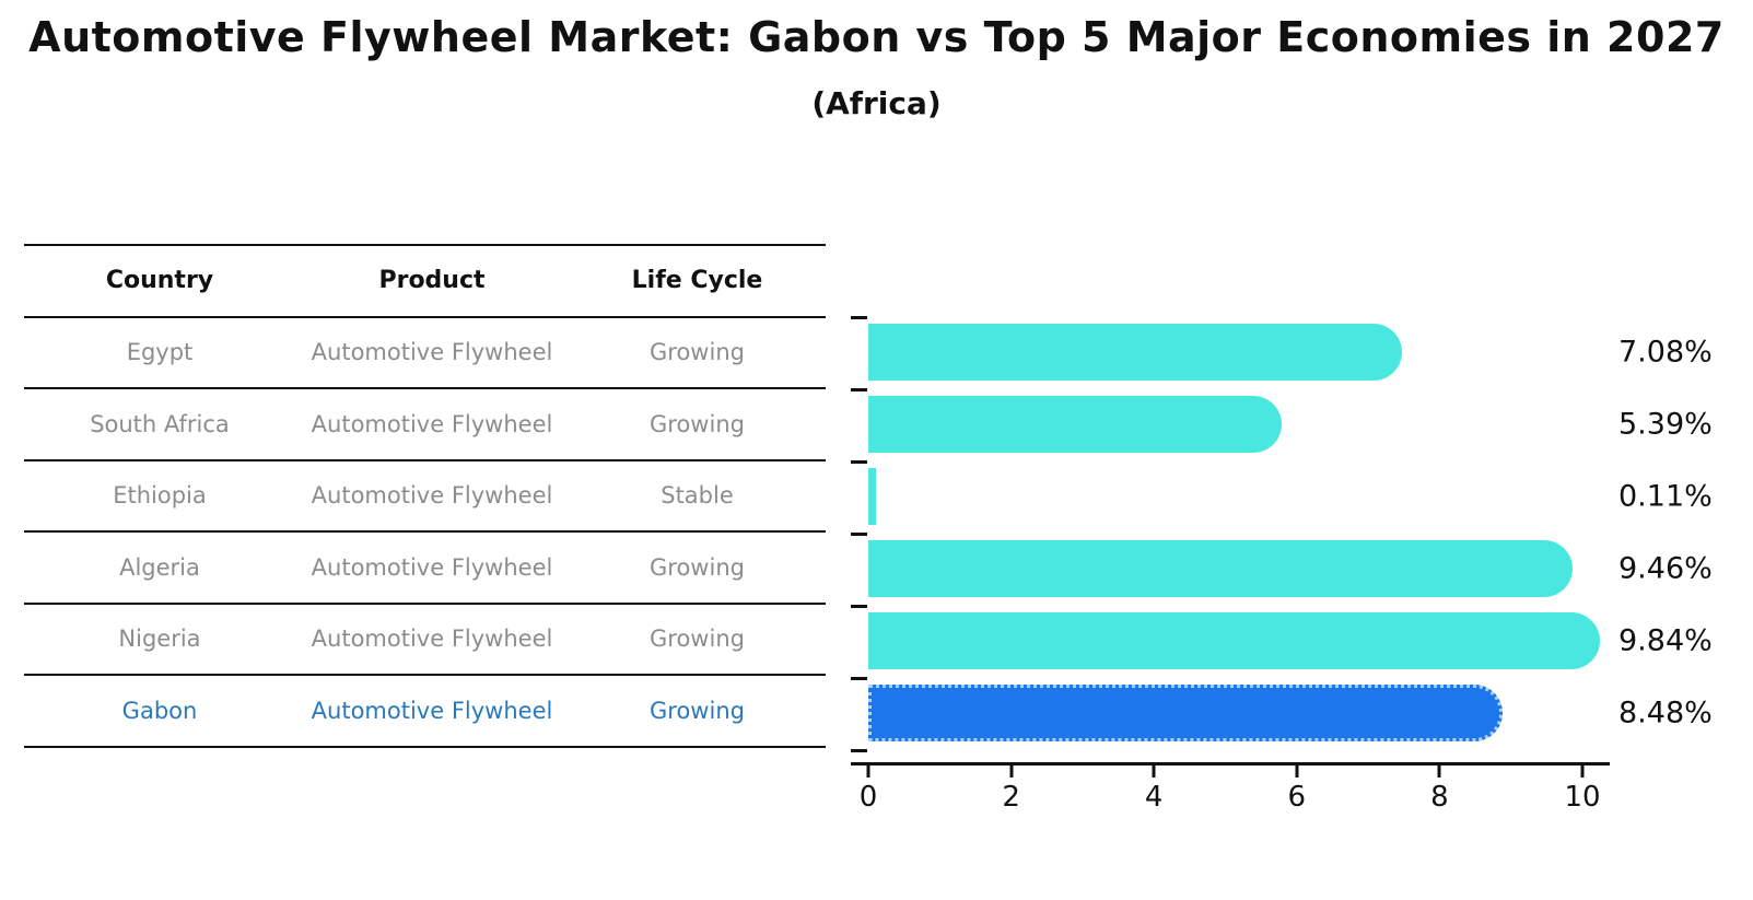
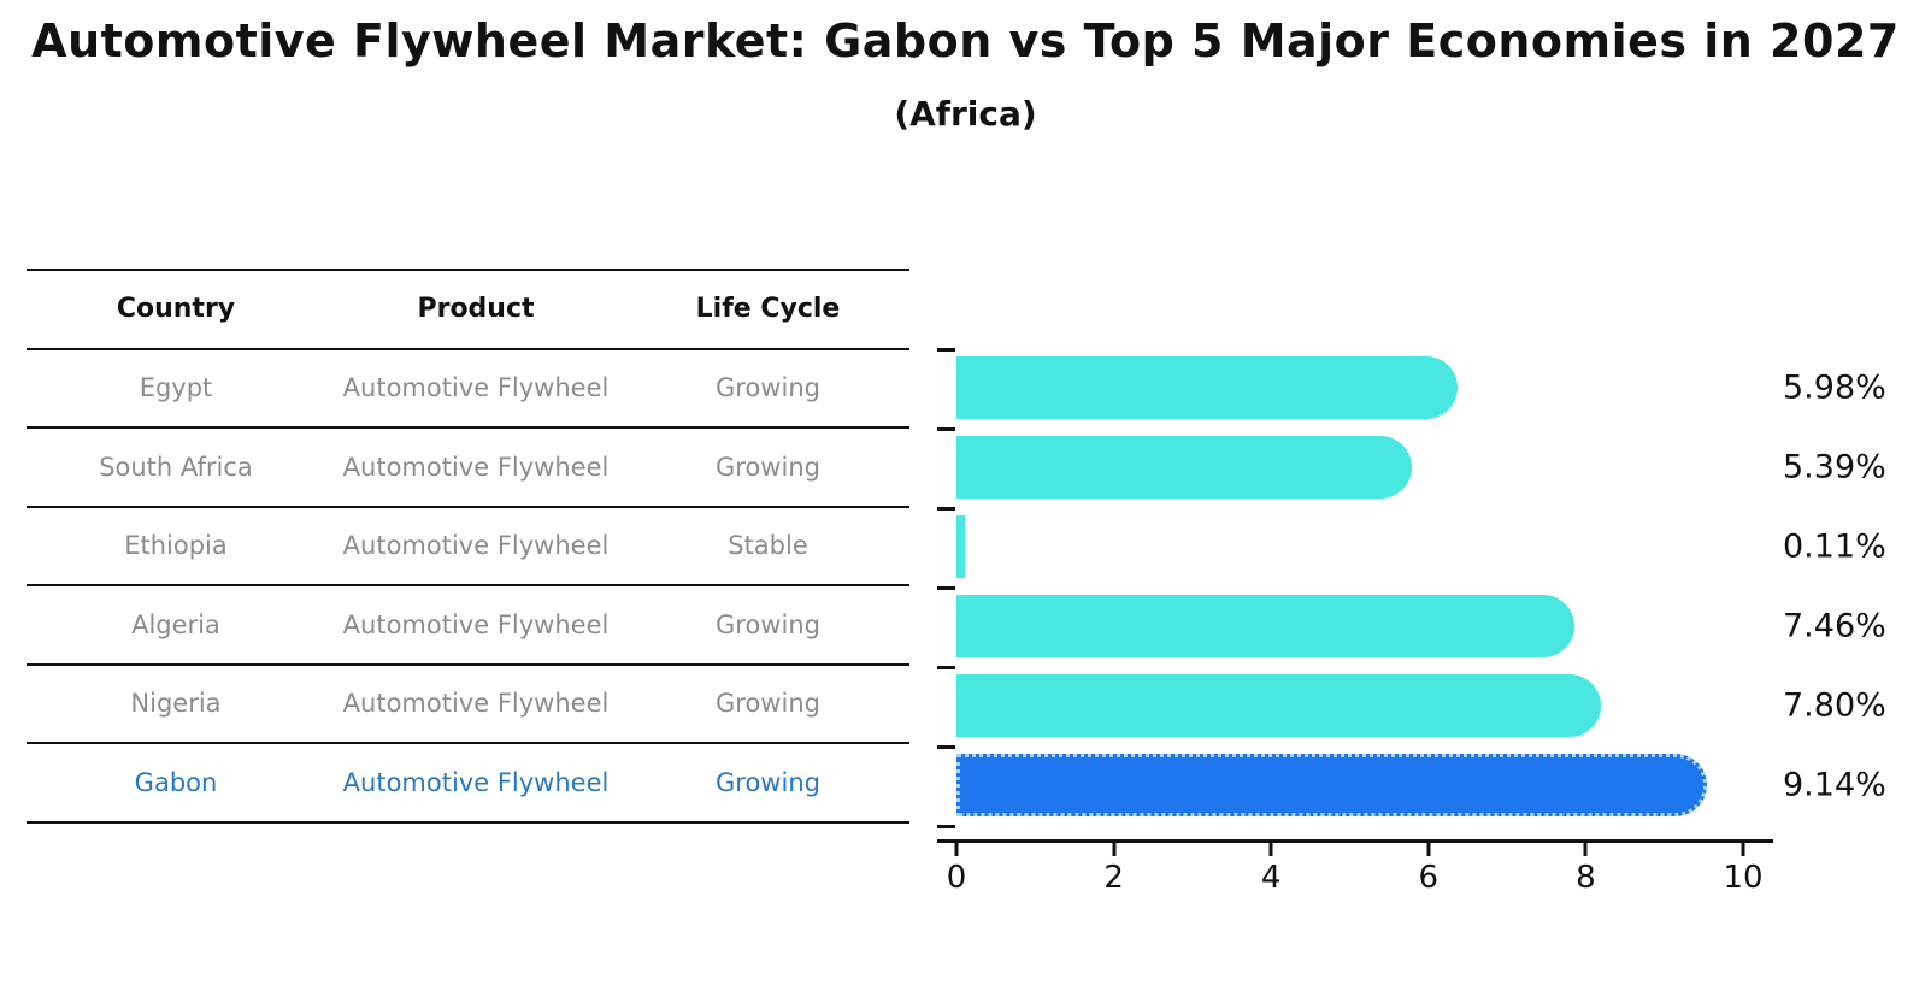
Egypt: 7.08% -> 5.98%
Algeria: 9.46% -> 7.46%
Nigeria: 9.84% -> 7.80%
Gabon: 8.48% -> 9.14%
